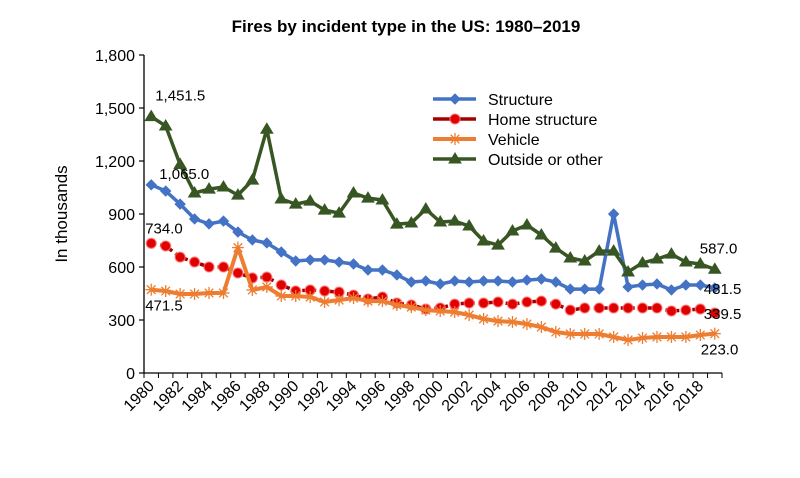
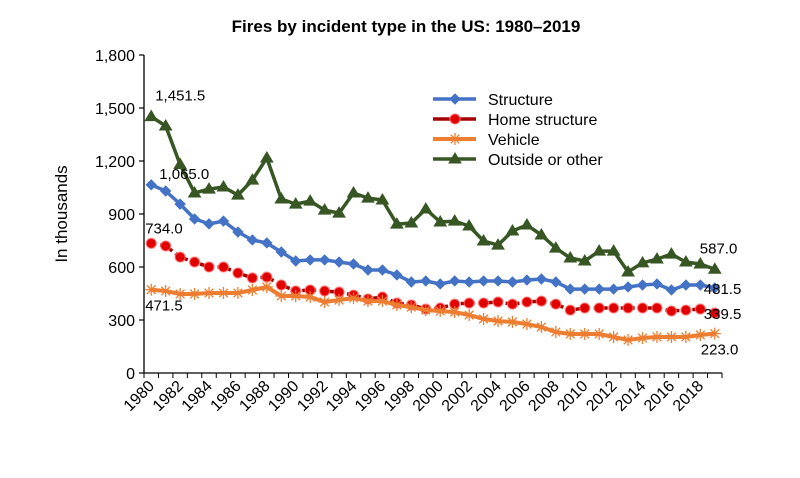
Vehicle/1986: 710 -> 450
Outside or other/1988: 1380 -> 1220
Structure/2012: 900 -> 480
